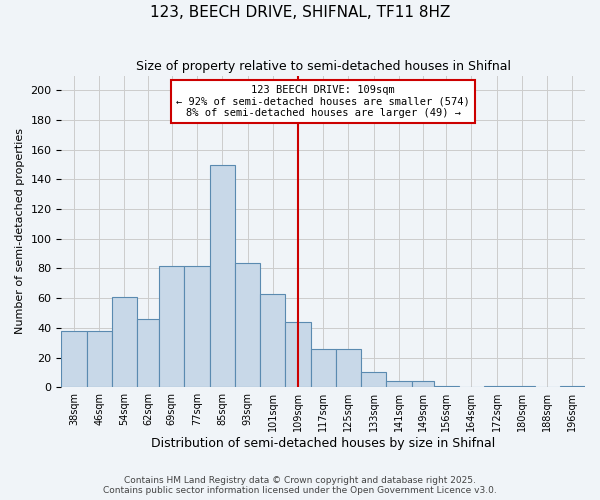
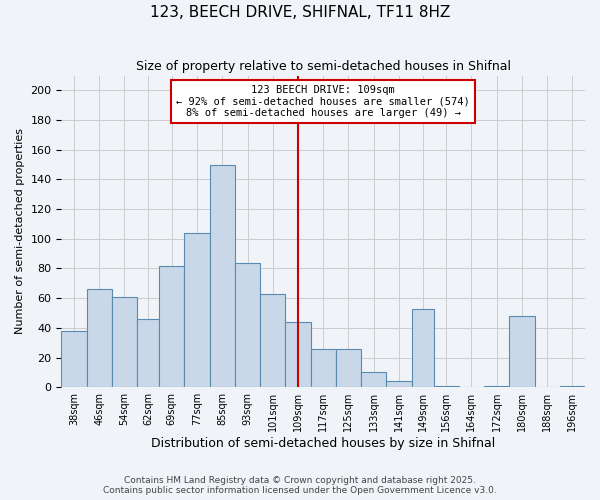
46sqm: 38 -> 66
77sqm: 82 -> 104
149sqm: 4 -> 53
180sqm: 1 -> 48
